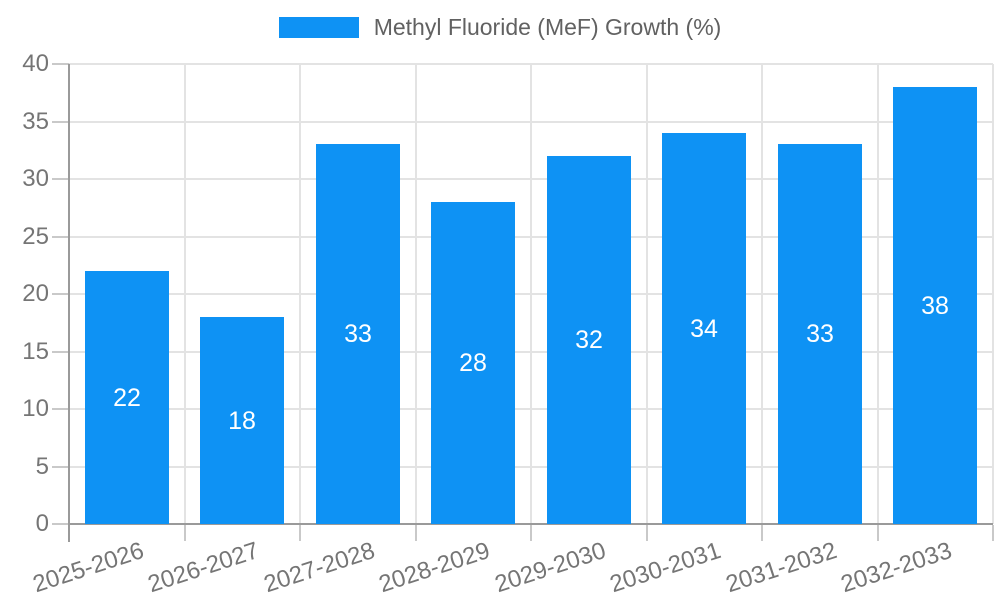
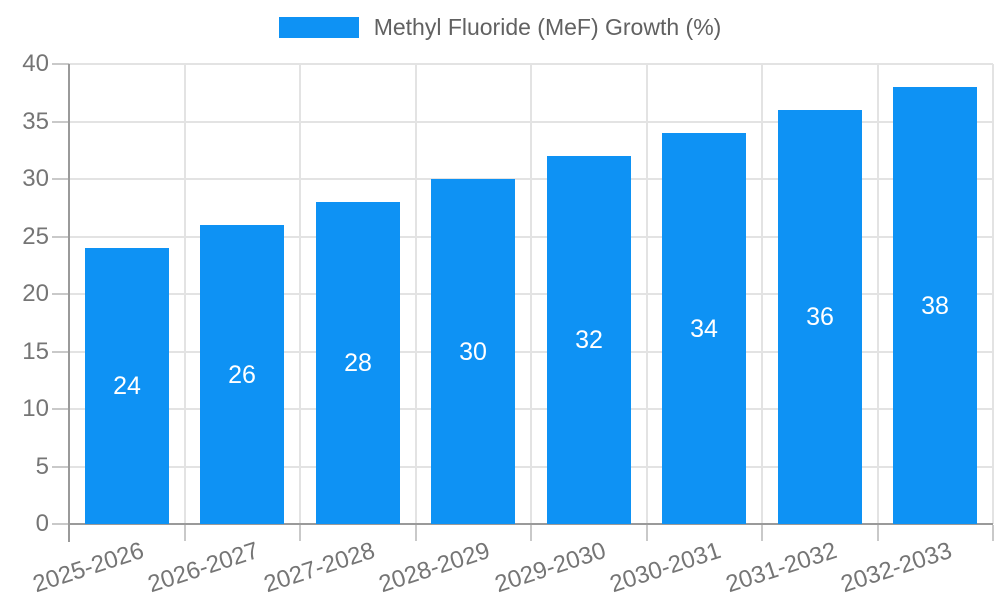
2025-2026: 22 -> 24
2026-2027: 18 -> 26
2027-2028: 33 -> 28
2028-2029: 28 -> 30
2031-2032: 33 -> 36
